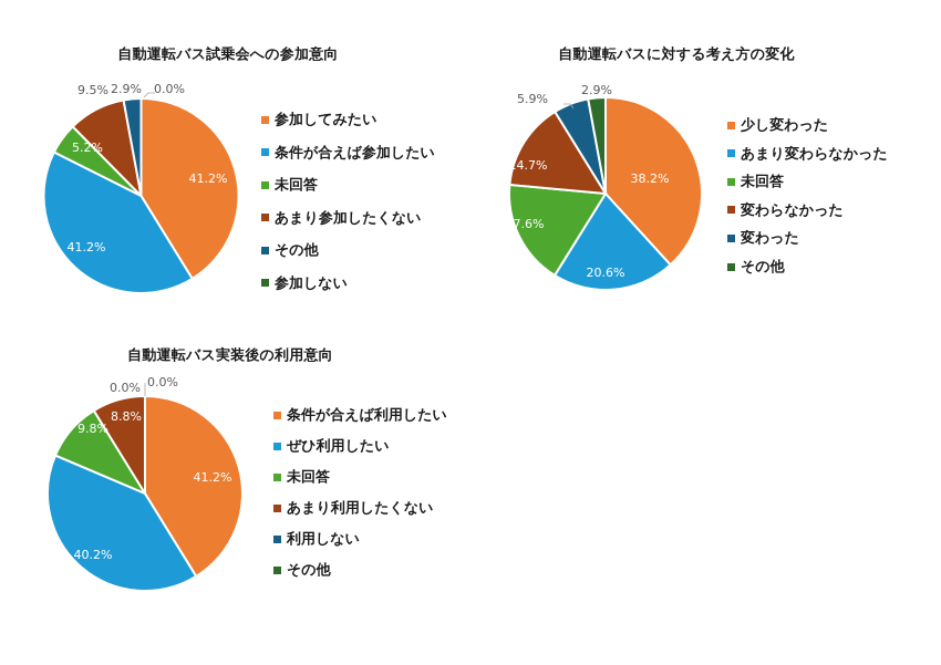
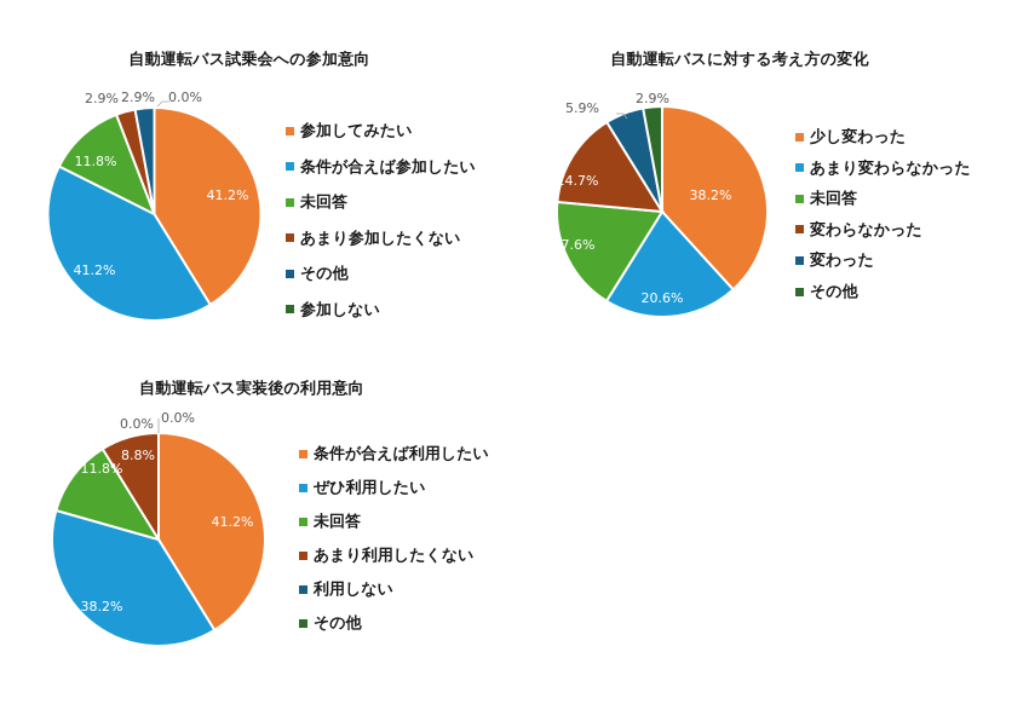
自動運転バス試乗会への参加意向/未回答: 5.2% -> 11.8%
自動運転バス試乗会への参加意向/あまり参加したくない: 9.5% -> 2.9%
自動運転バス実装後の利用意向/ぜひ利用したい: 40.2% -> 38.2%
自動運転バス実装後の利用意向/未回答: 9.8% -> 11.8%
